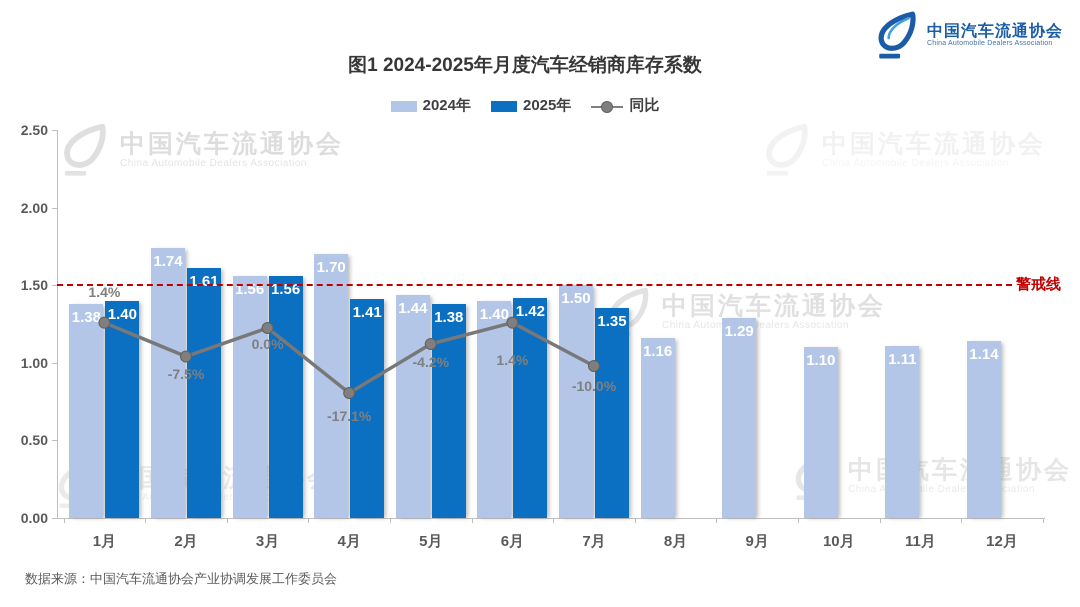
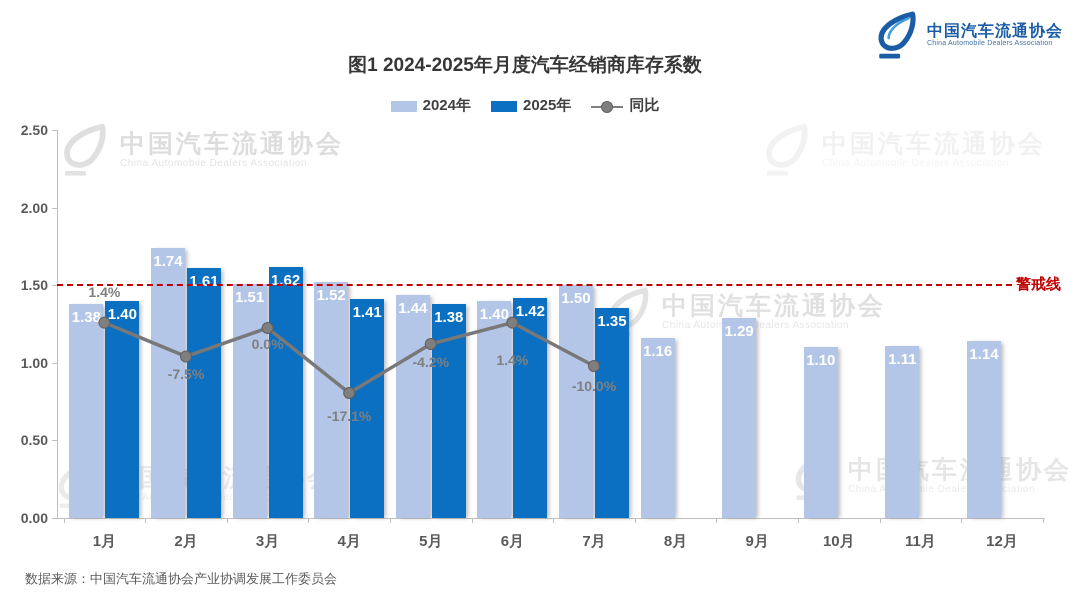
2024年/3月: 1.56 -> 1.51
2025年/3月: 1.56 -> 1.62
2024年/4月: 1.70 -> 1.52
